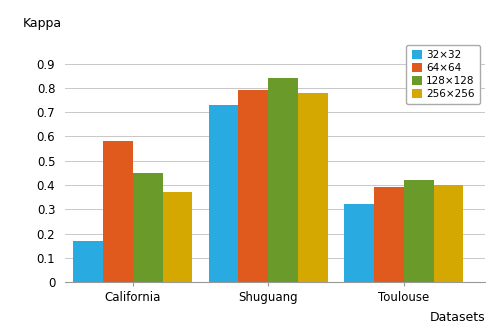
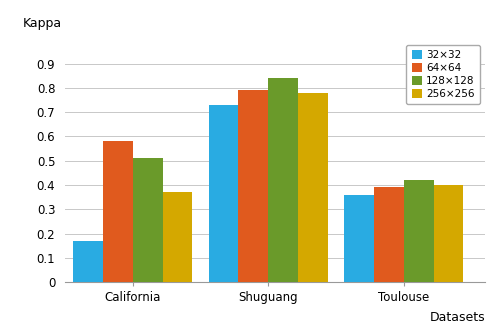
128×128/California: 0.45 -> 0.51
32×32/Toulouse: 0.32 -> 0.36
